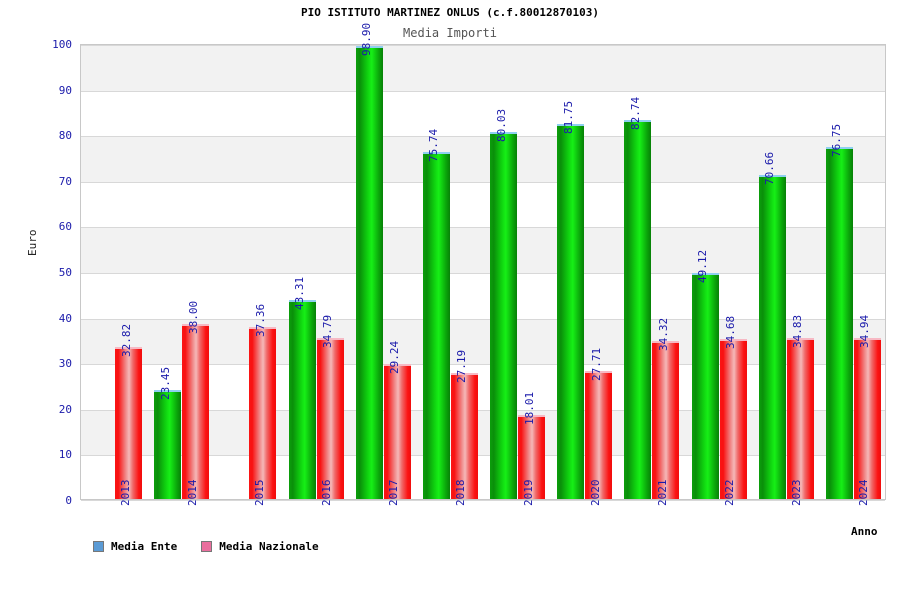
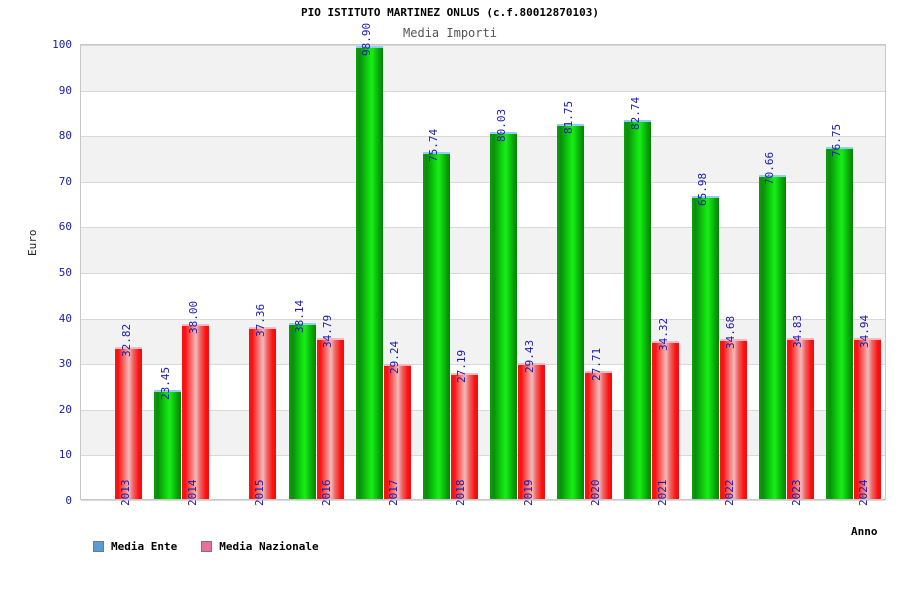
Media Ente/2016: 43.31 -> 38.14
Media Nazionale/2019: 18.01 -> 29.43
Media Ente/2022: 49.12 -> 65.98
